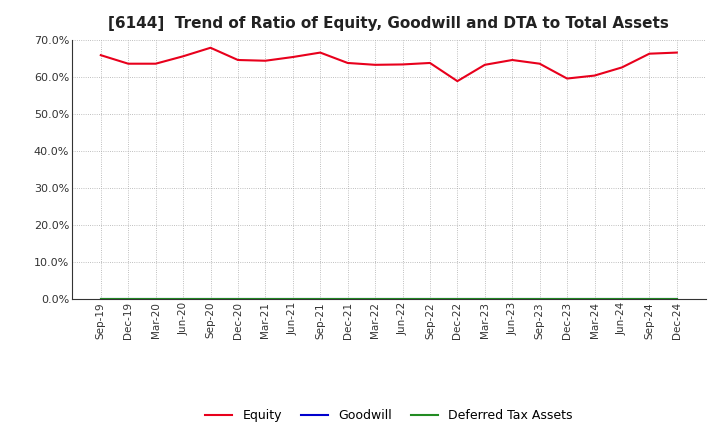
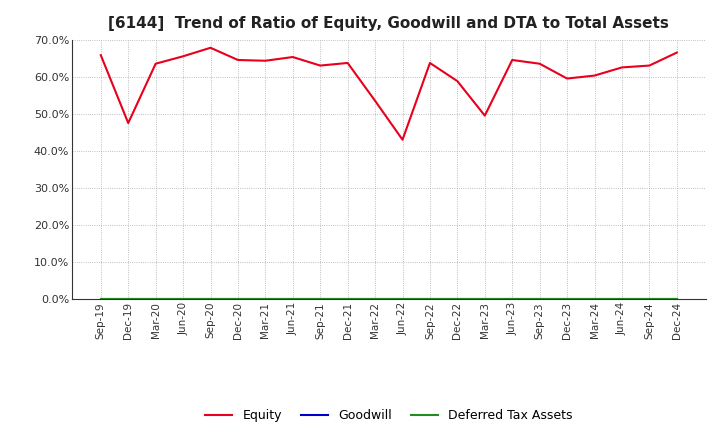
Equity/Dec-19: 63.5% -> 47.5%
Equity/Sep-21: 66.5% -> 63.0%
Equity/Mar-22: 63.2% -> 53.5%
Equity/Jun-22: 63.3% -> 43.0%
Equity/Mar-23: 63.2% -> 49.5%
Equity/Sep-24: 66.2% -> 63.0%
